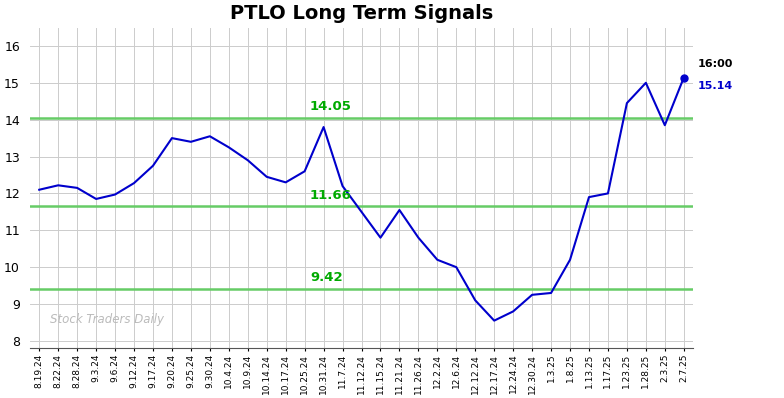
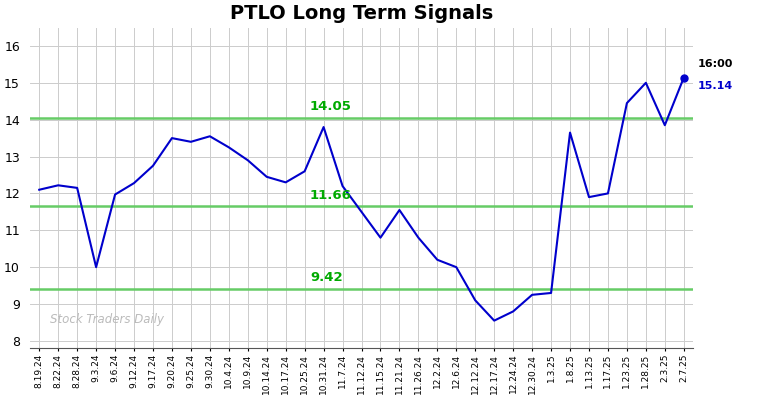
9.3.24: 11.85 -> 10.00
1.8.25: 10.20 -> 13.65
